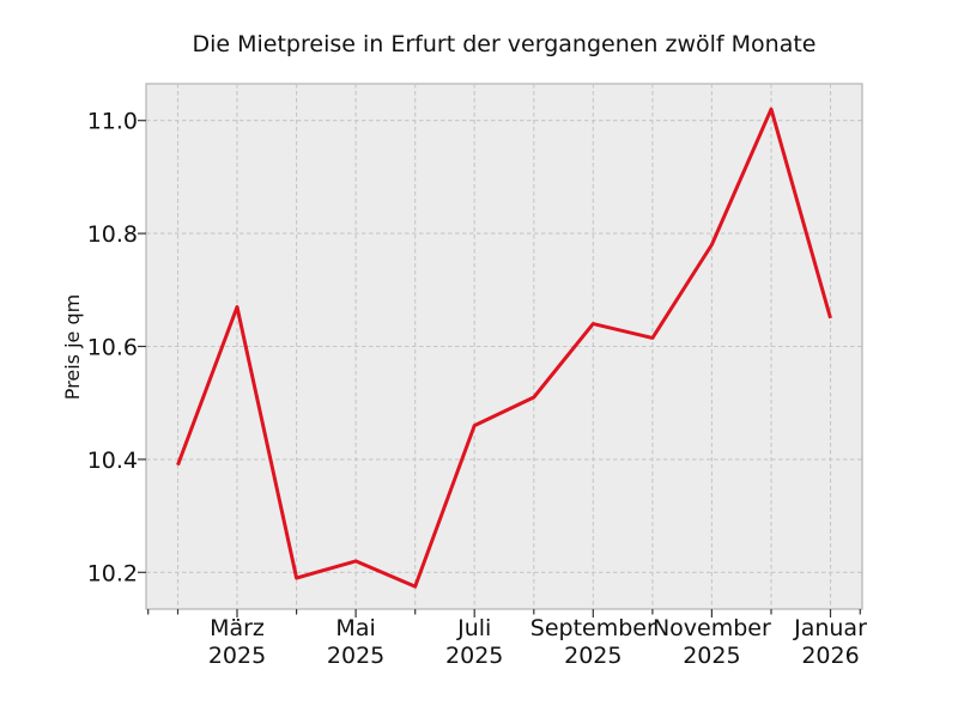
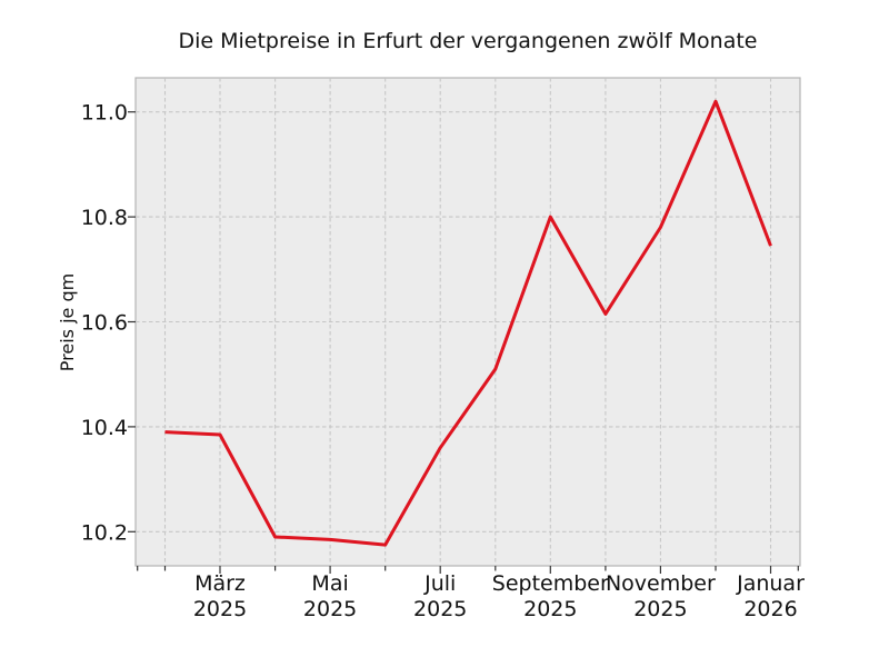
März 2025: 10.67 -> 10.38
Mai 2025: 10.22 -> 10.19
Juli 2025: 10.46 -> 10.36
September 2025: 10.64 -> 10.80
Januar 2026: 10.65 -> 10.74
